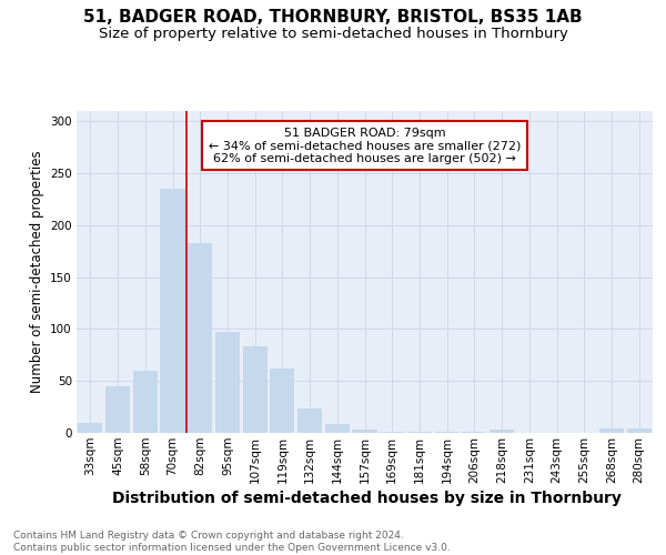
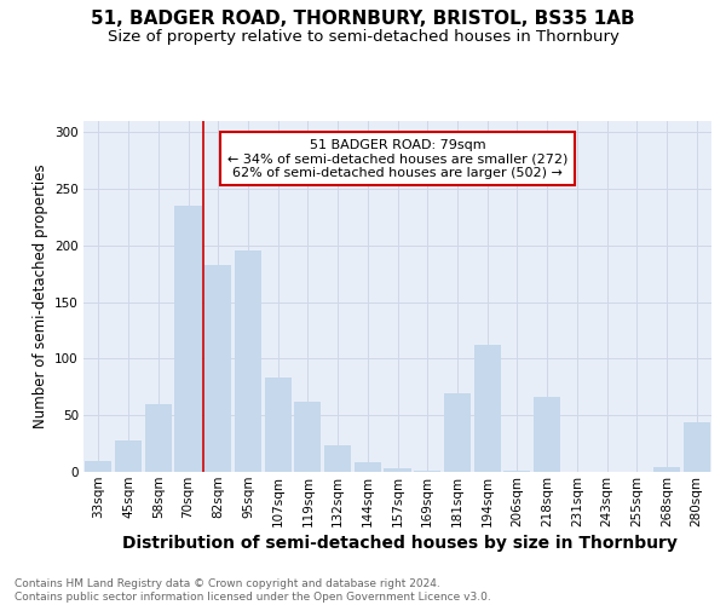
45sqm: 45 -> 28
95sqm: 97 -> 196
181sqm: 1 -> 70
194sqm: 1 -> 112
218sqm: 3 -> 66
280sqm: 4 -> 44
